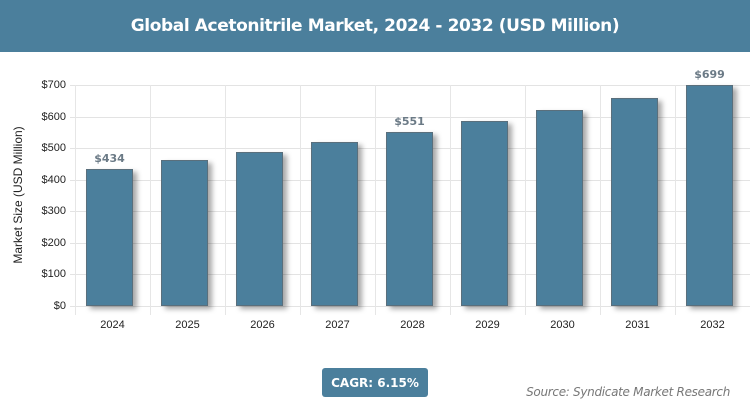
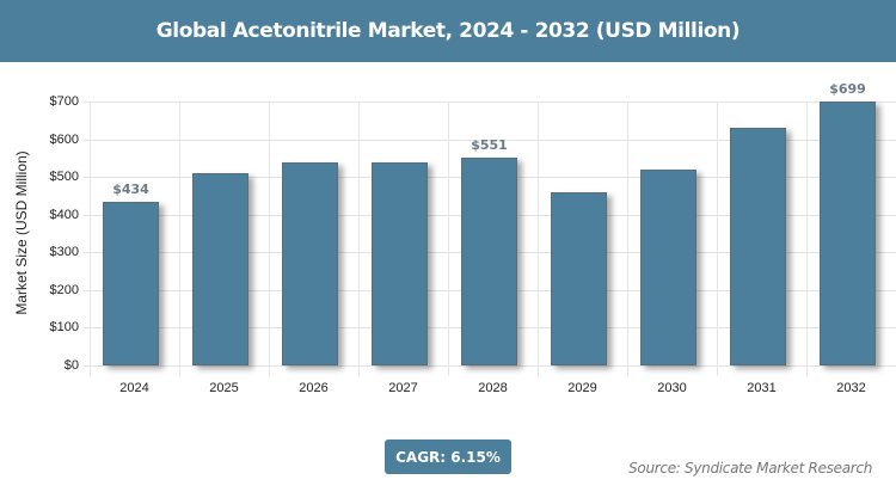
2025: $460 -> $510
2026: $490 -> $540
2027: $520 -> $540
2029: $580 -> $460
2030: $620 -> $520
2031: $660 -> $630
